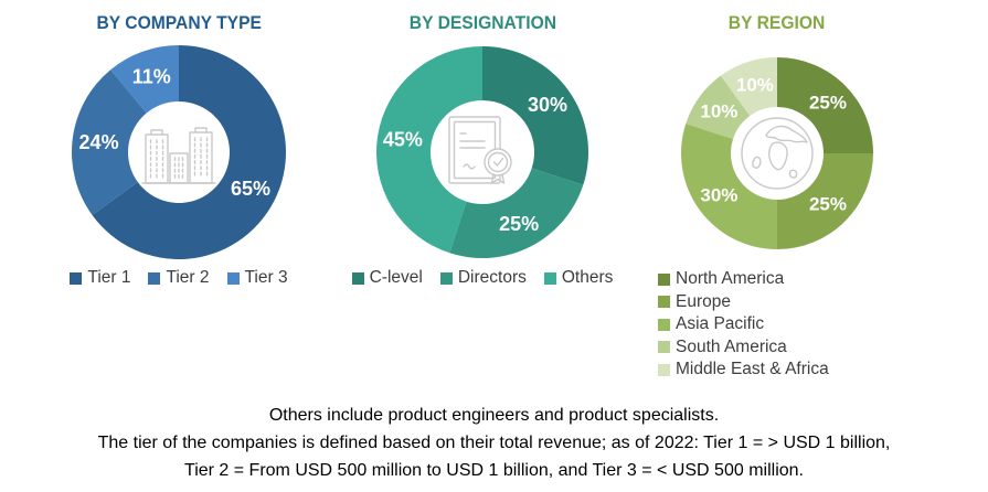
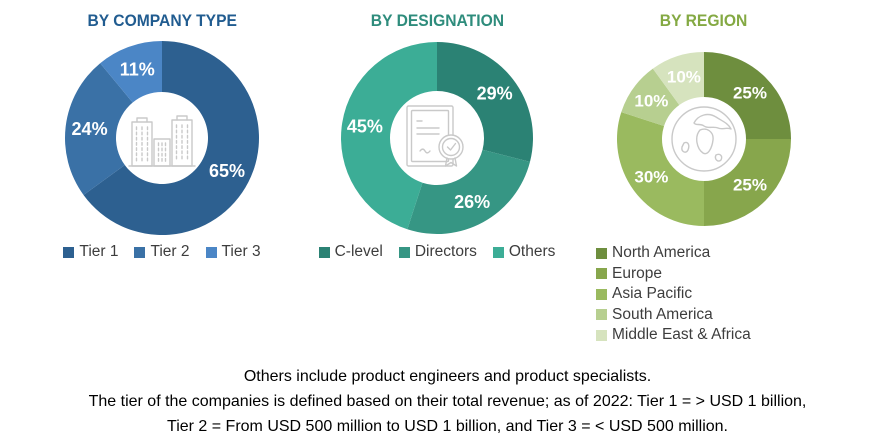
BY DESIGNATION/C-level: 30% -> 29%
BY DESIGNATION/Directors: 25% -> 26%
